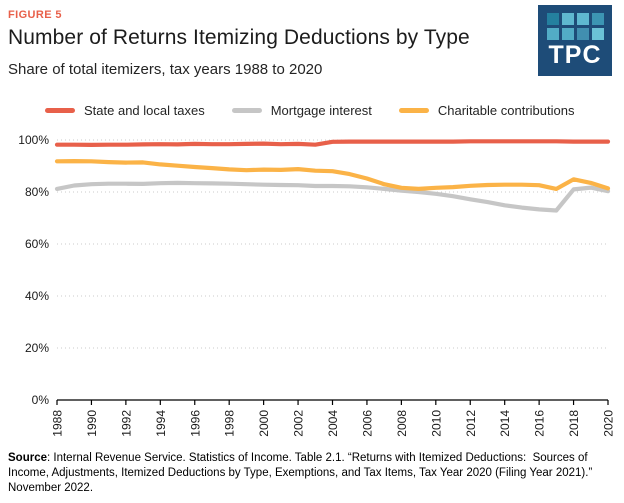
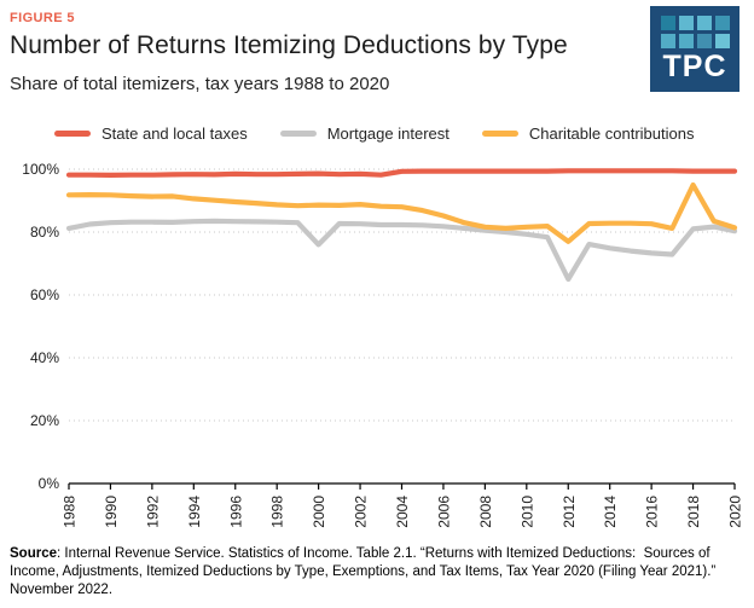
Mortgage interest/2000: 83% -> 76%
Mortgage interest/2012: 77% -> 65%
Charitable contributions/2012: 82% -> 77%
Charitable contributions/2018: 85% -> 95%
